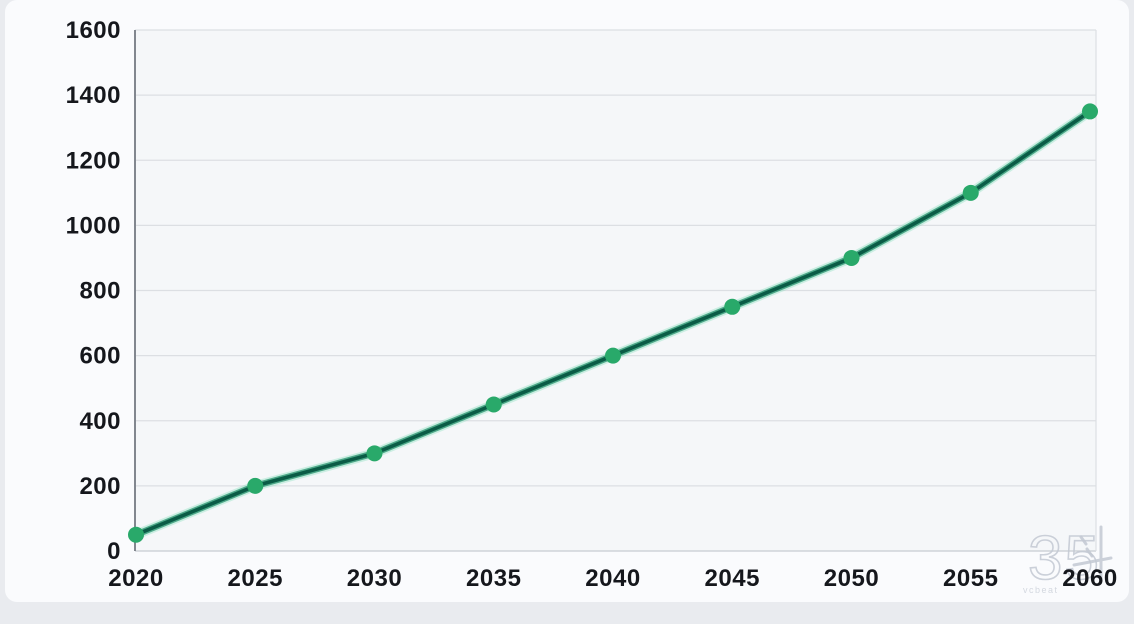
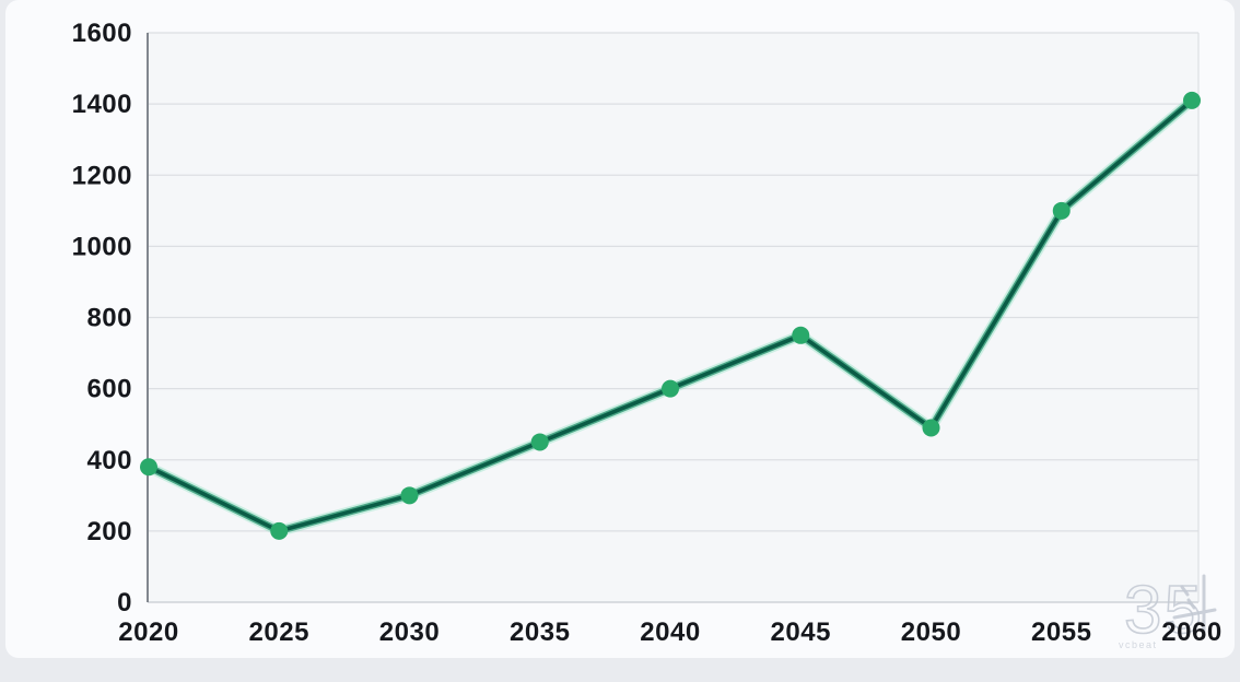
2020: 50 -> 380
2050: 900 -> 490
2060: 1350 -> 1410
